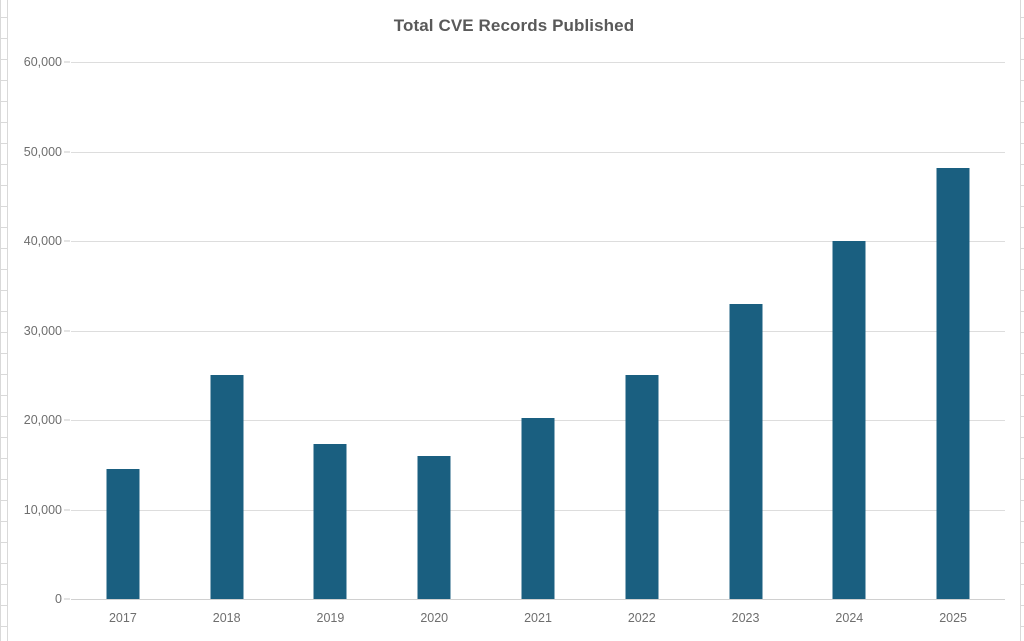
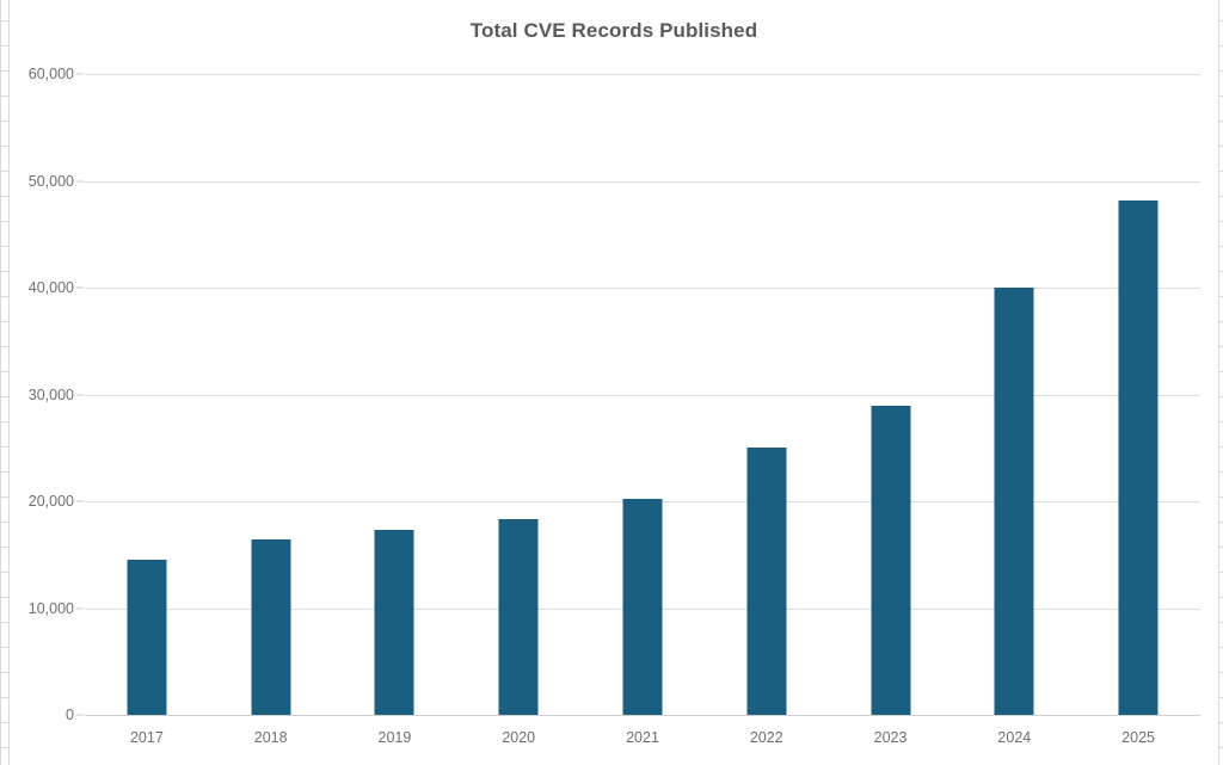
2018: 25000 -> 16000
2020: 16000 -> 18000
2023: 33000 -> 29000
